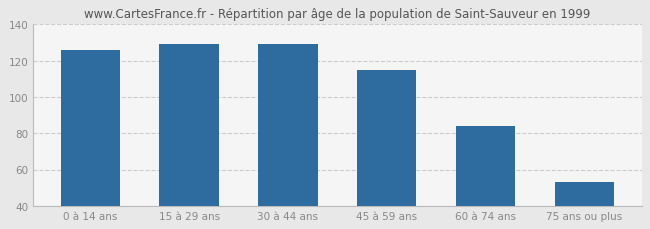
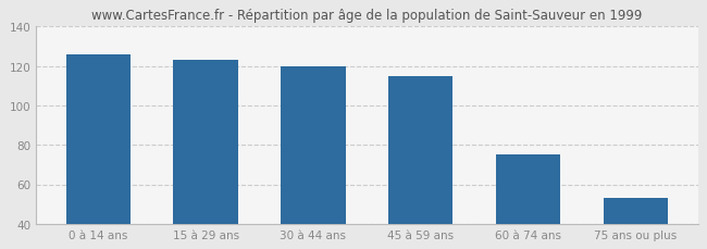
15 à 29 ans: 129 -> 123
30 à 44 ans: 129 -> 120
60 à 74 ans: 84 -> 75
